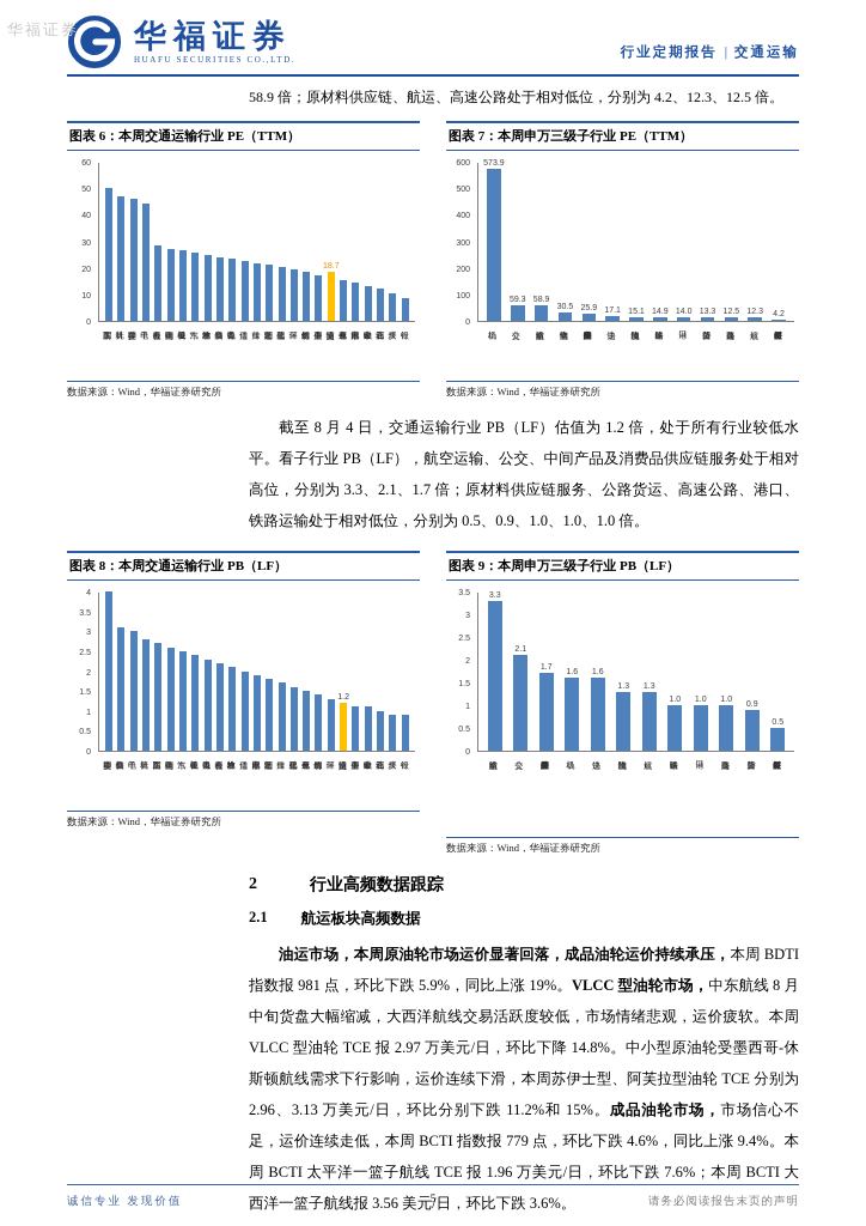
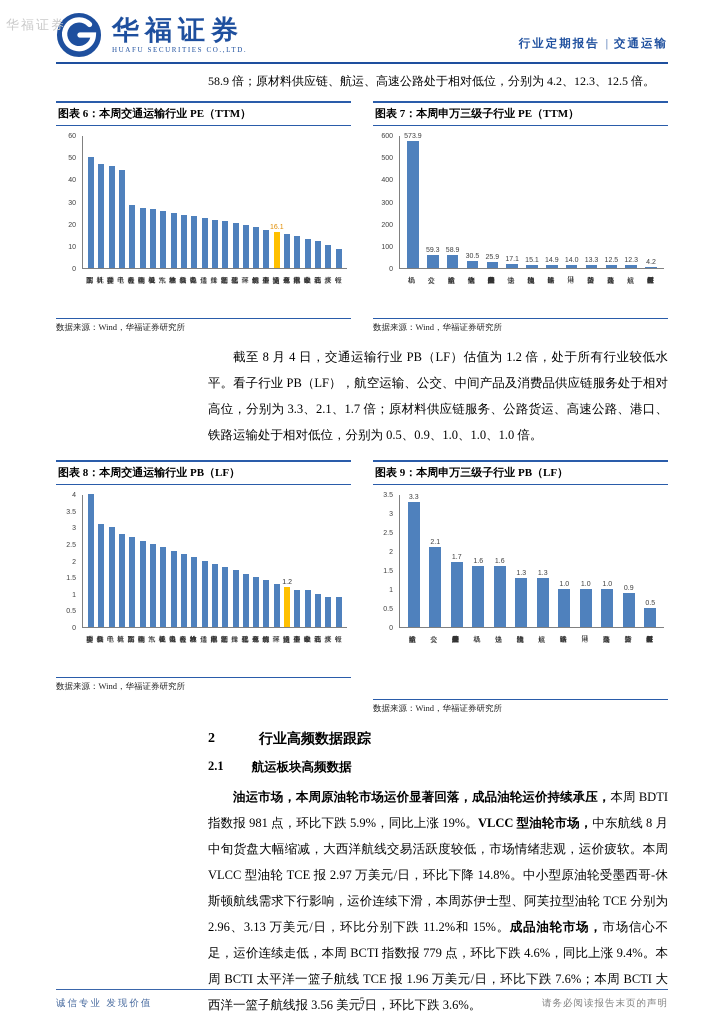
图表 6：本周交通运输行业 PE（TTM）/交通运输: 18.7 -> 16.1
